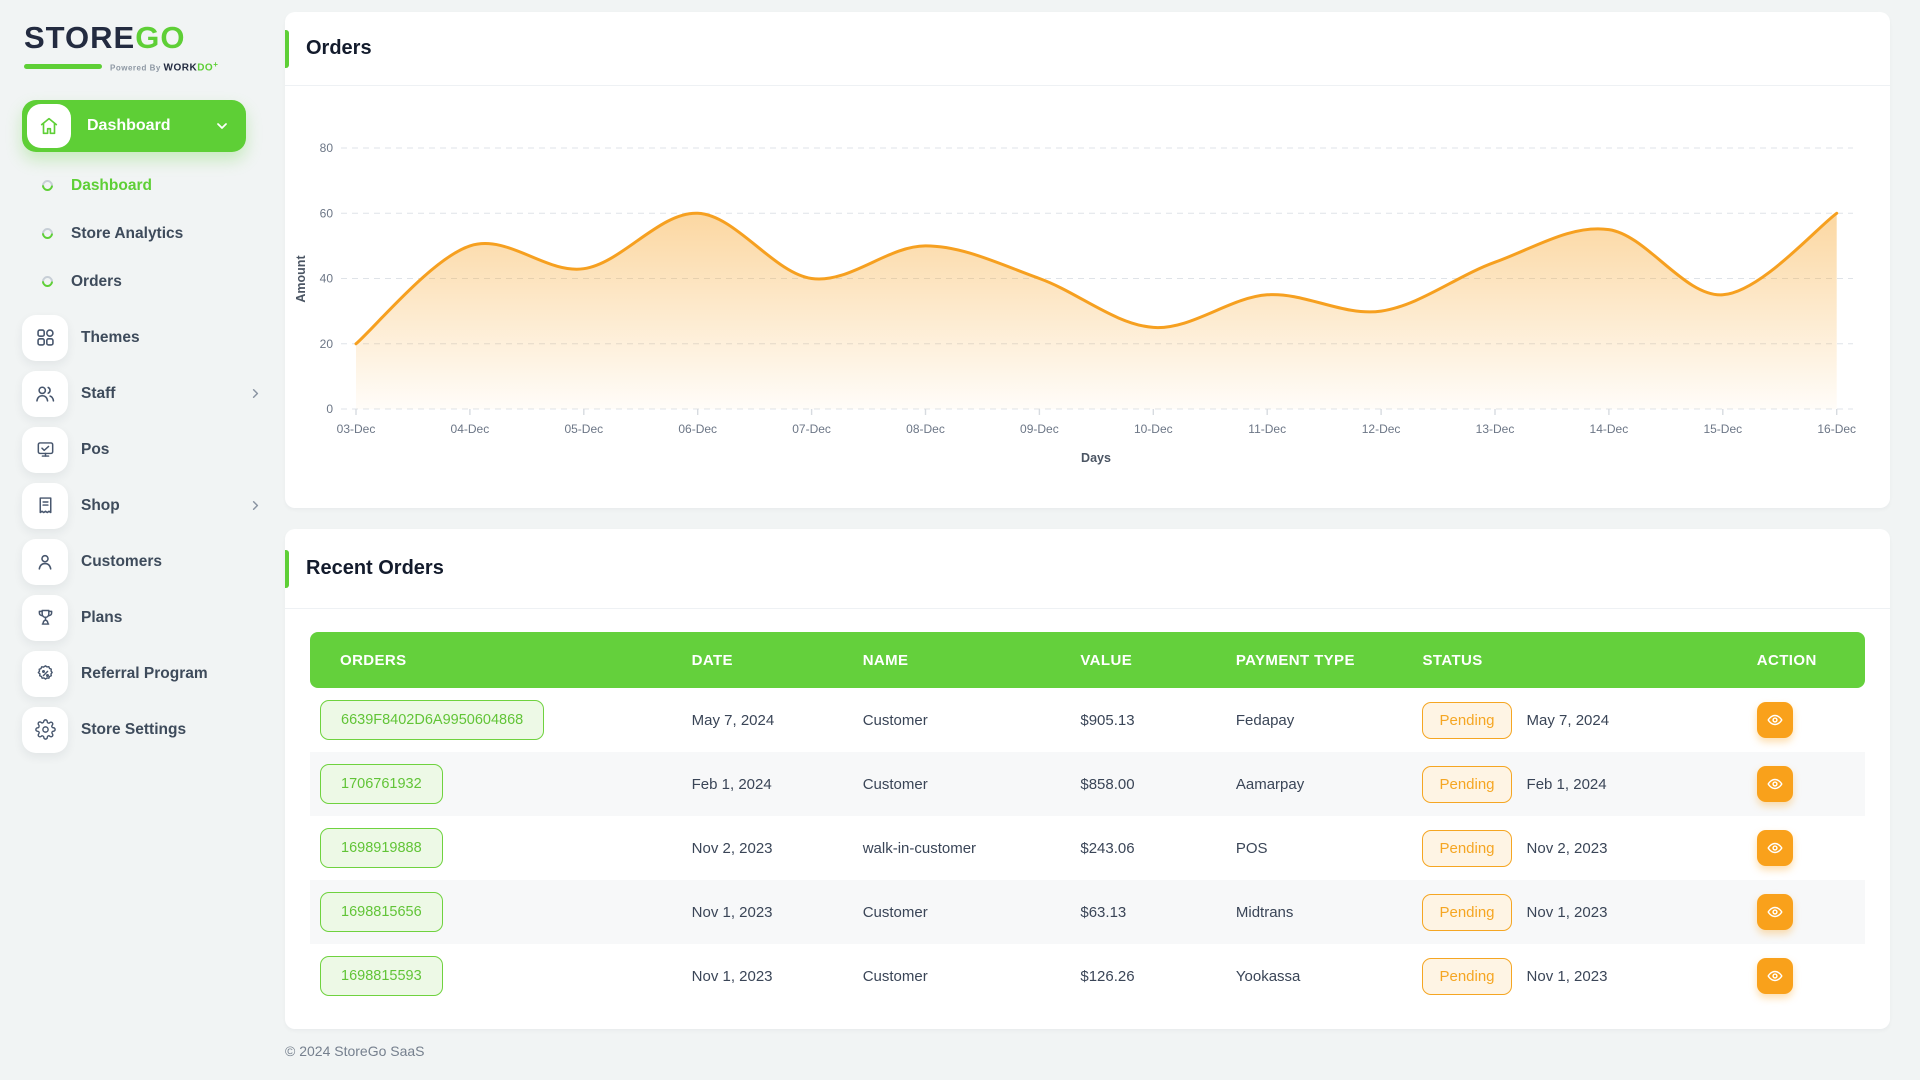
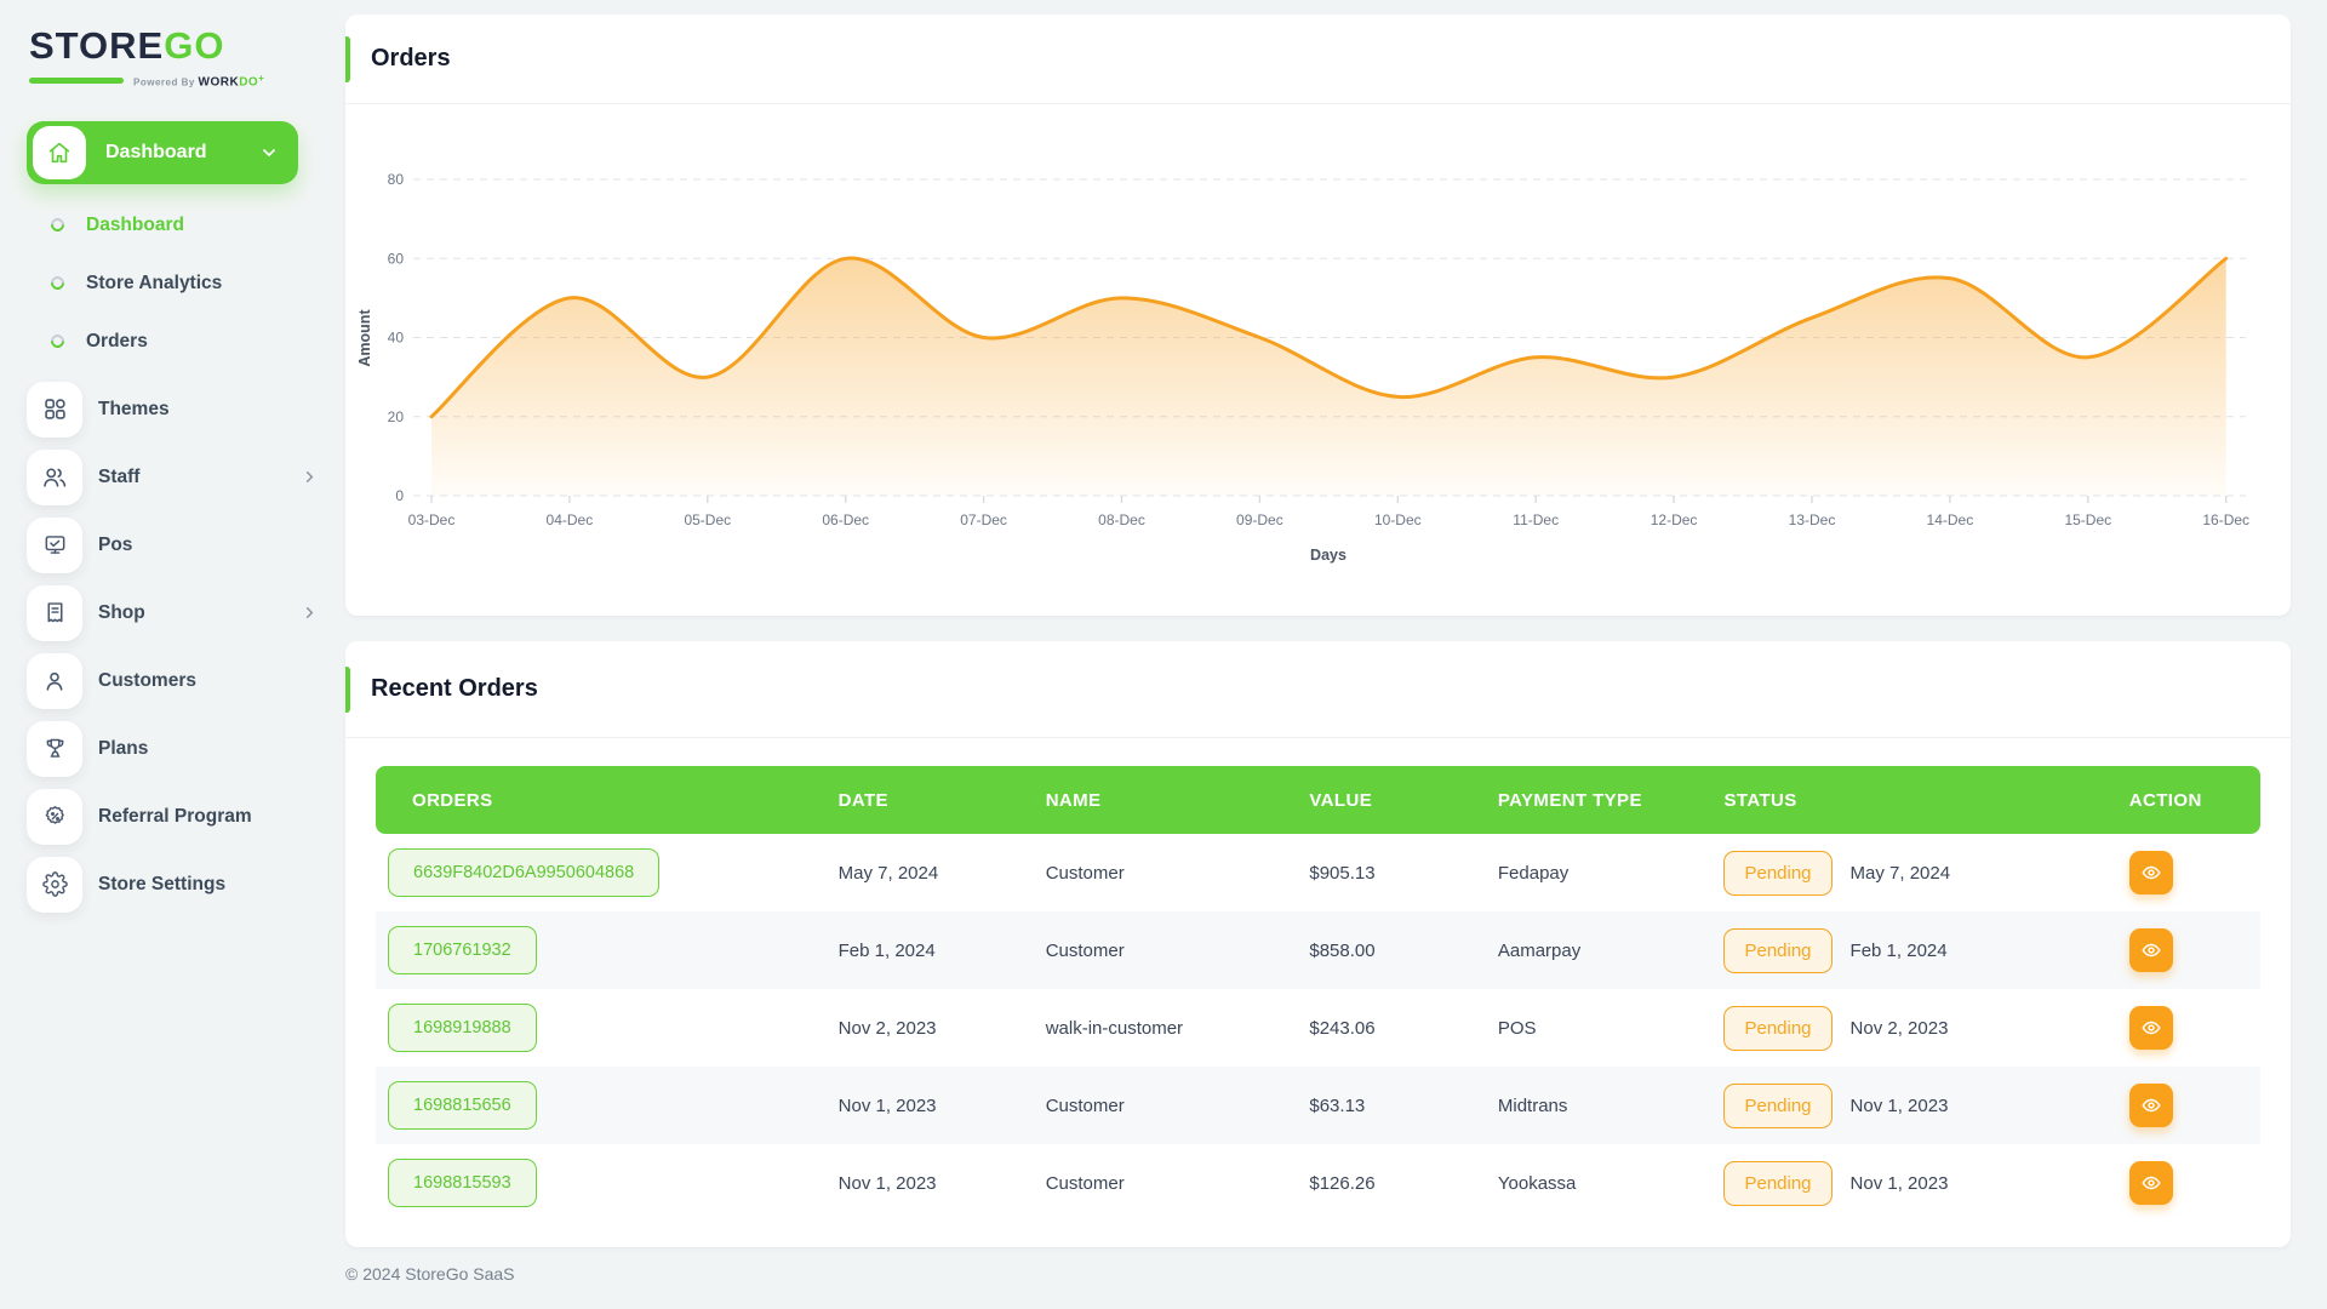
05-Dec: 43 -> 30
